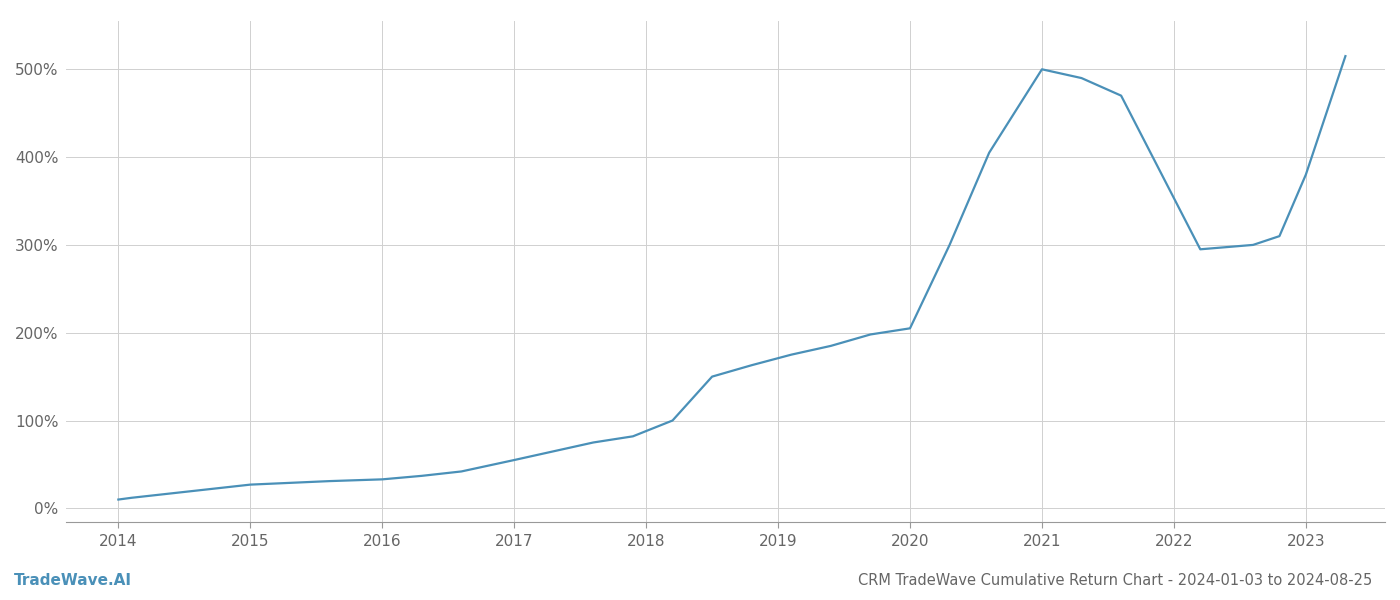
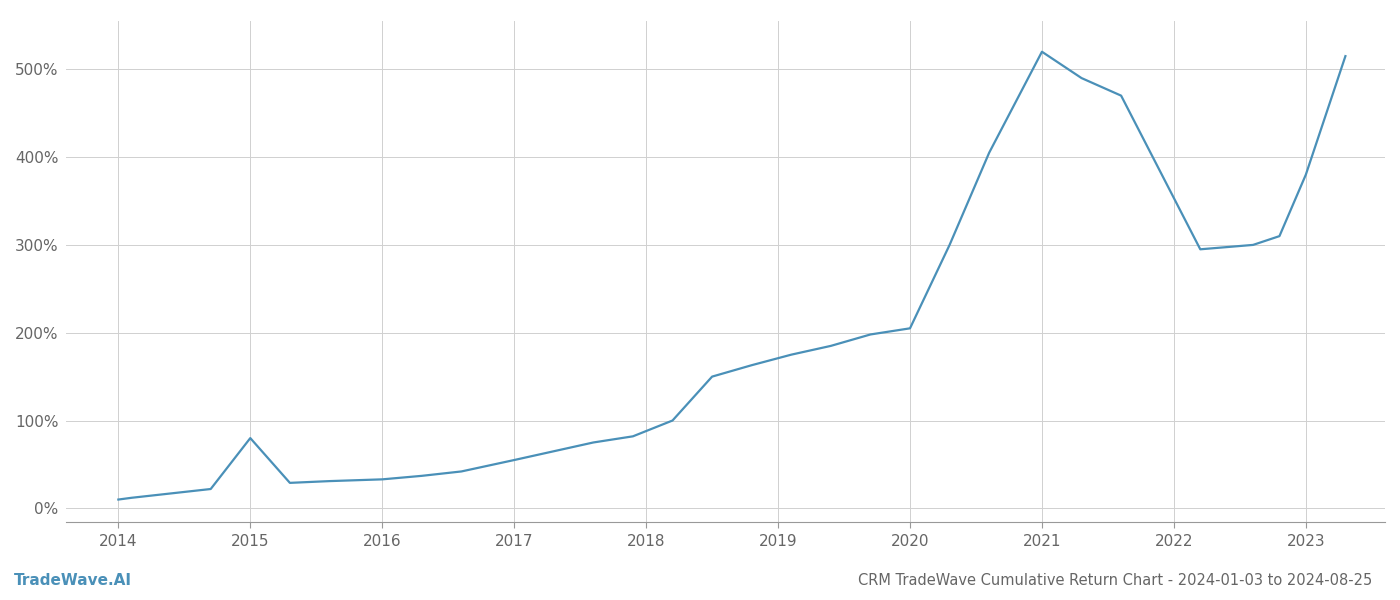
2015: 27% -> 80%
2021: 500% -> 520%
